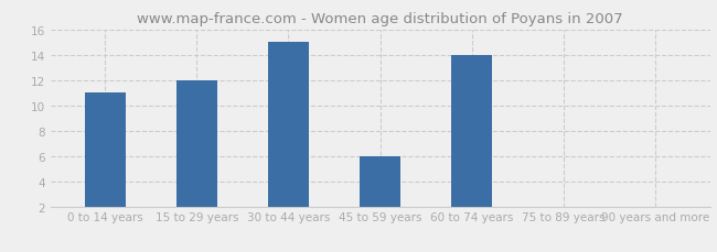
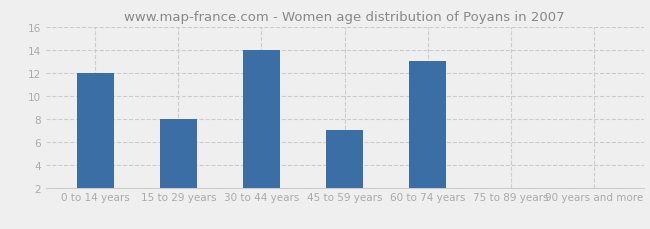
0 to 14 years: 11 -> 12
15 to 29 years: 12 -> 8
30 to 44 years: 15 -> 14
45 to 59 years: 6 -> 7
60 to 74 years: 14 -> 13
